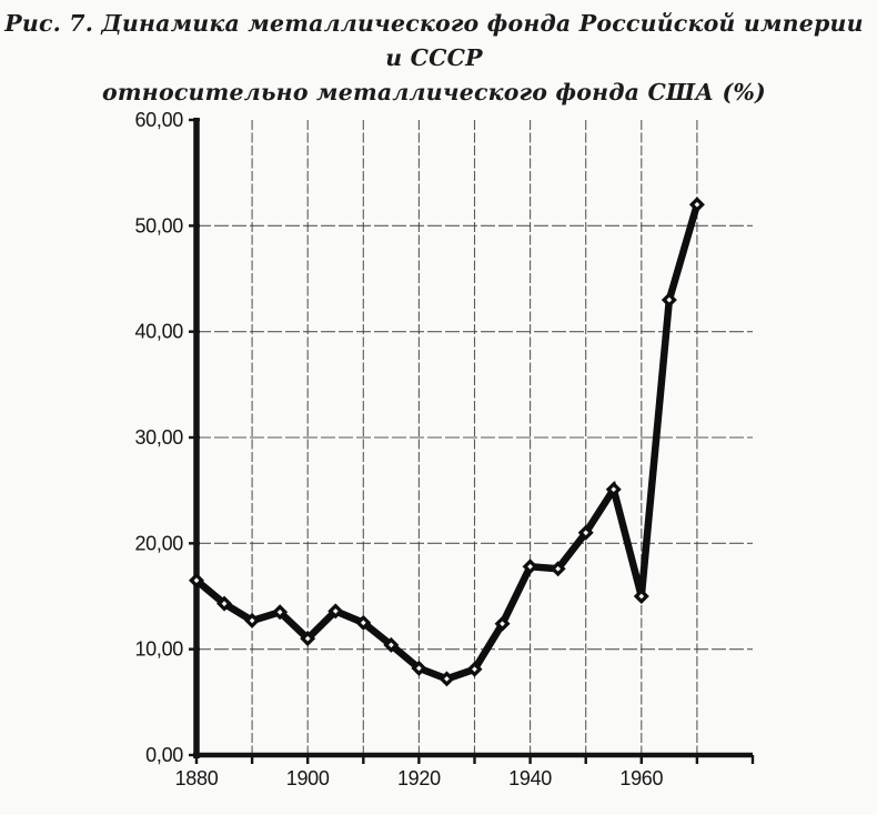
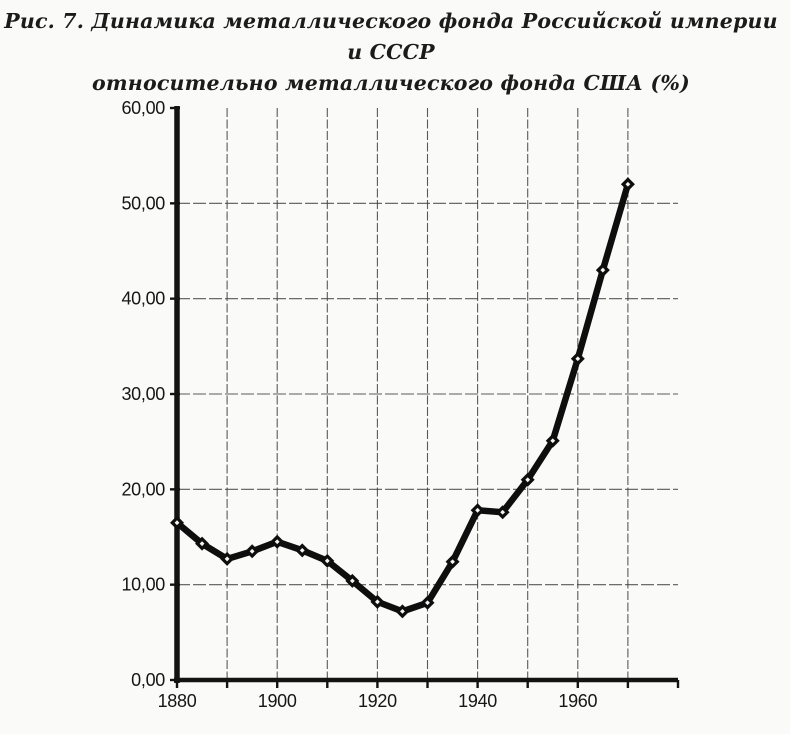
1900: 11 -> 14
1960: 15 -> 34
